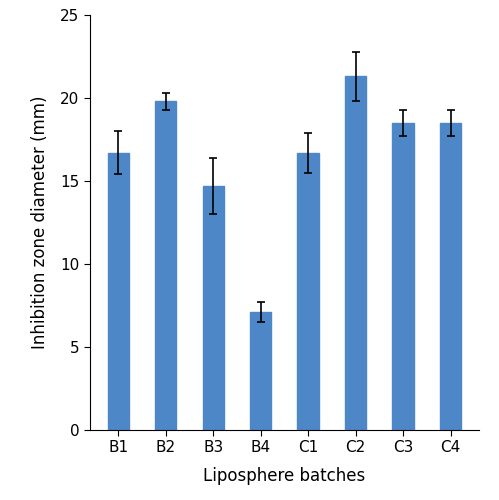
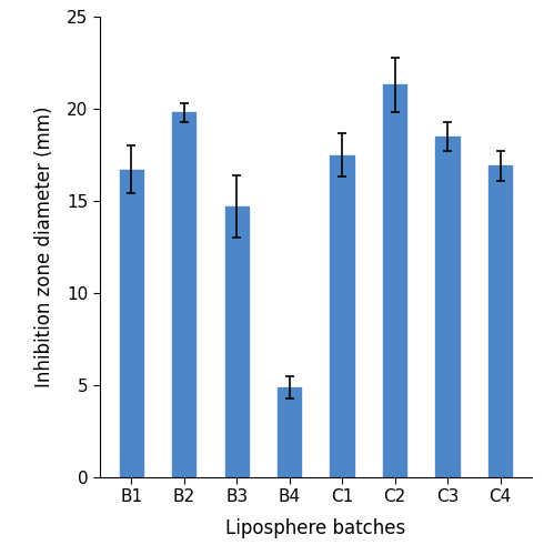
B4: 7.1 -> 4.9
C1: 16.7 -> 17.5
C4: 18.5 -> 16.9
